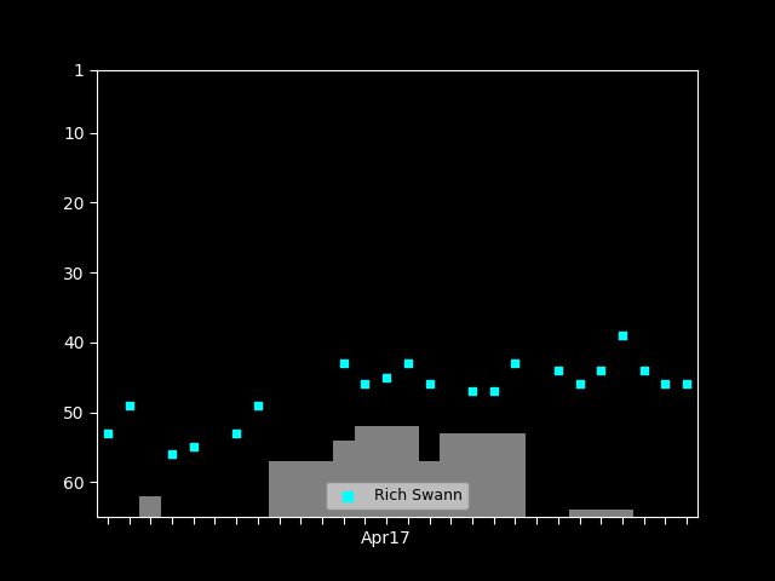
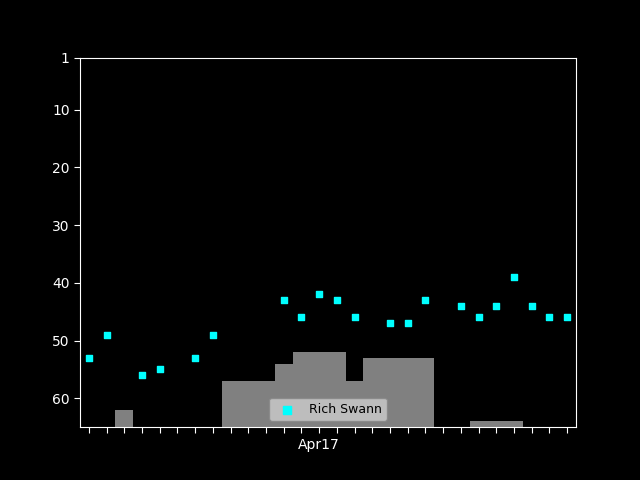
Apr17: 45 -> 42
